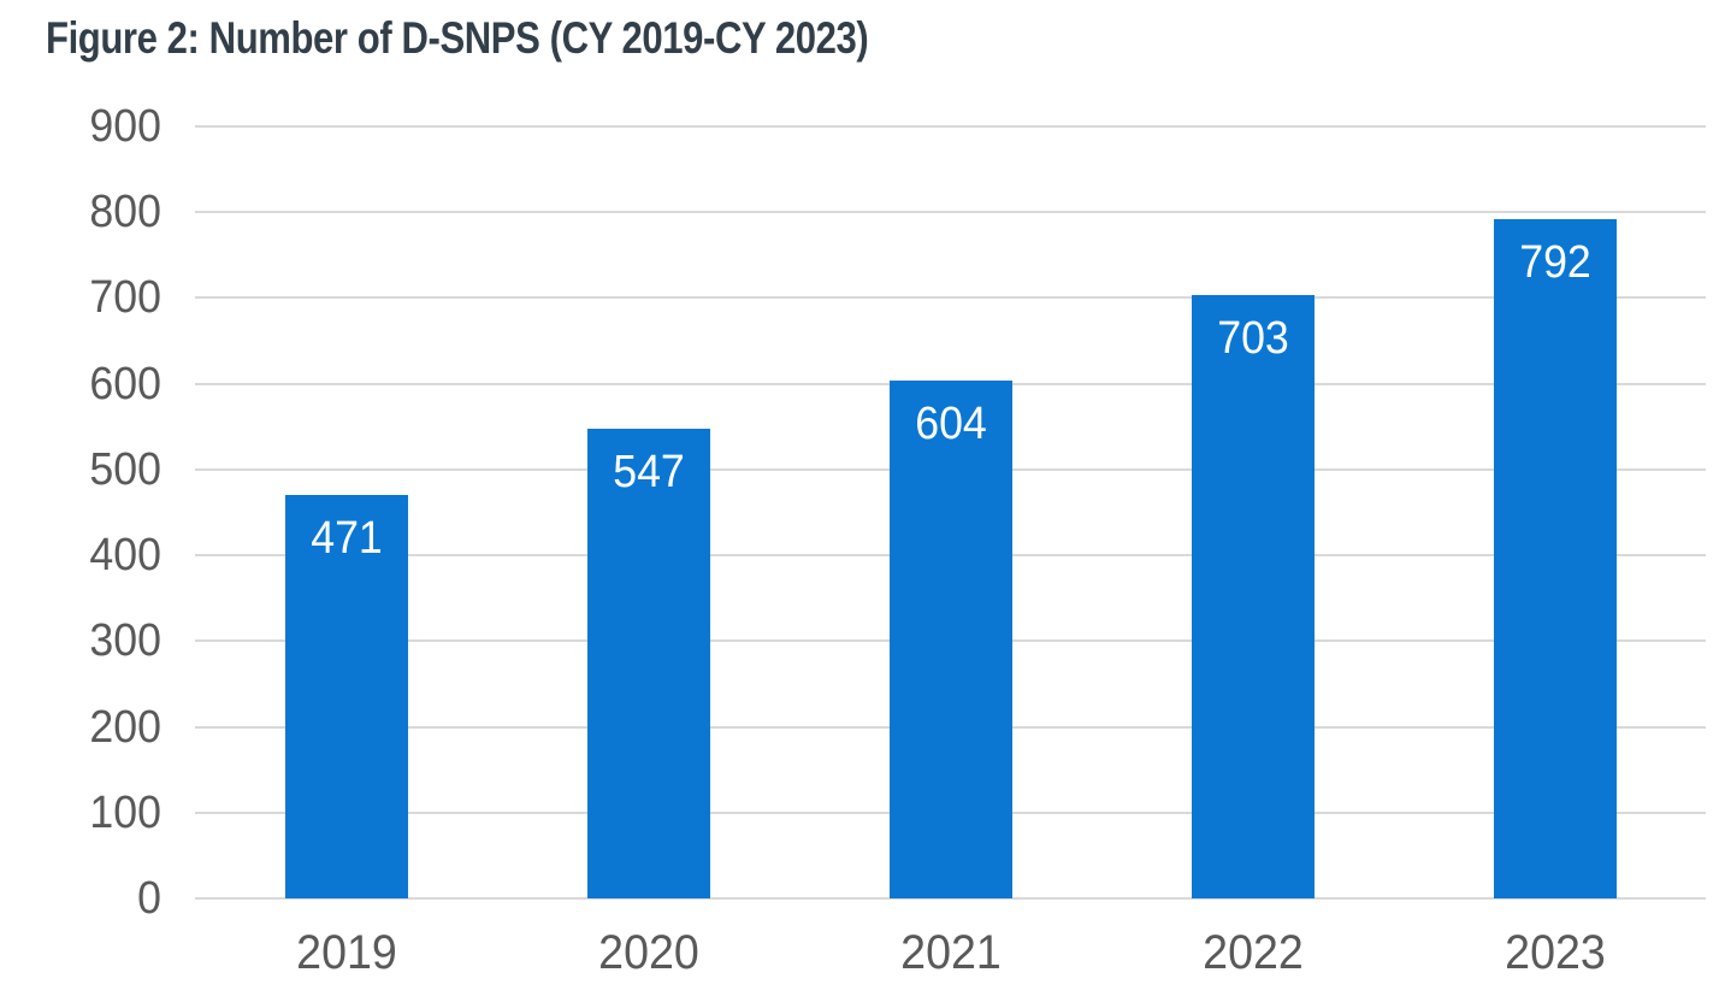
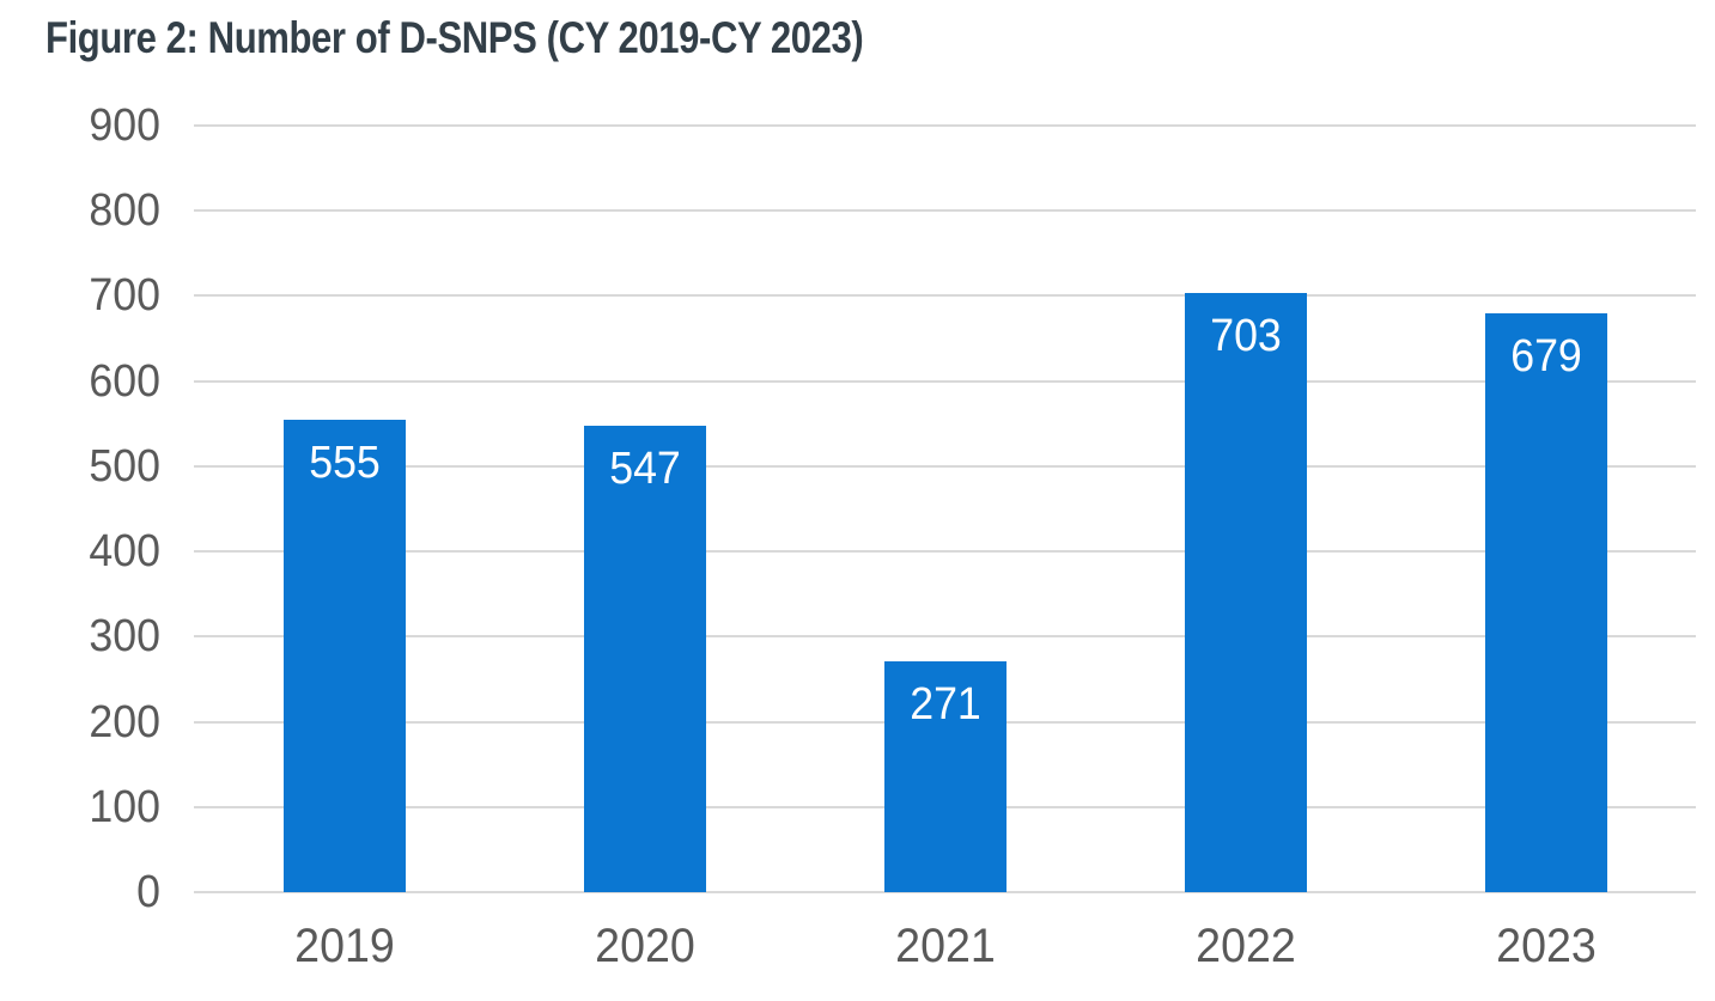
2019: 471 -> 555
2021: 604 -> 271
2023: 792 -> 679
